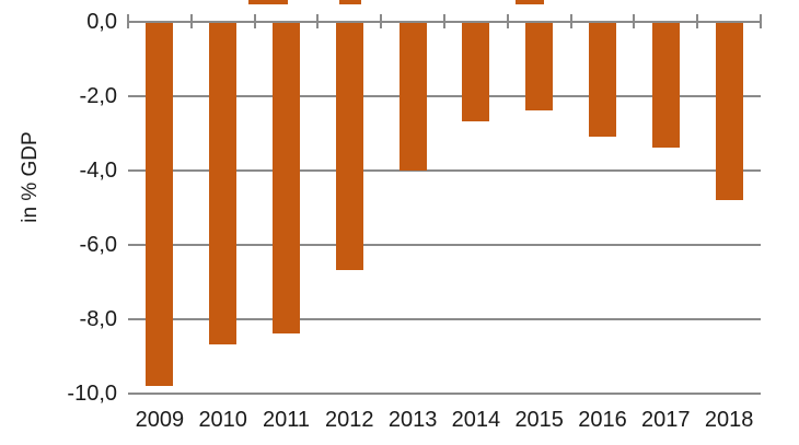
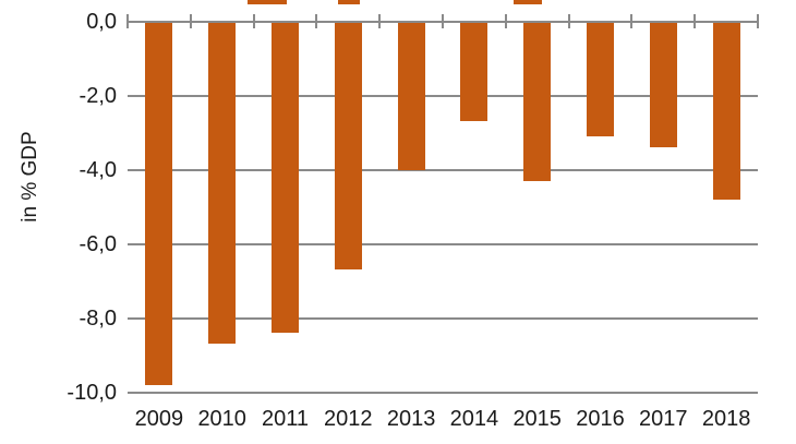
2015: -2,4 -> -4,3
